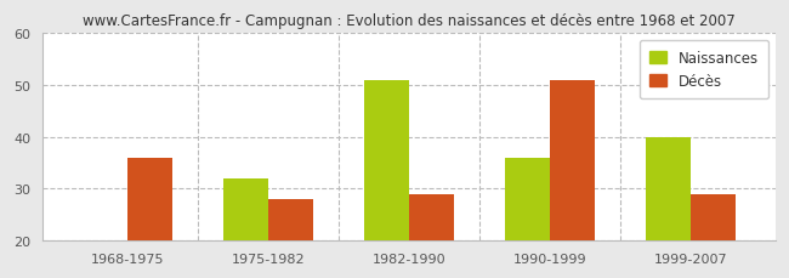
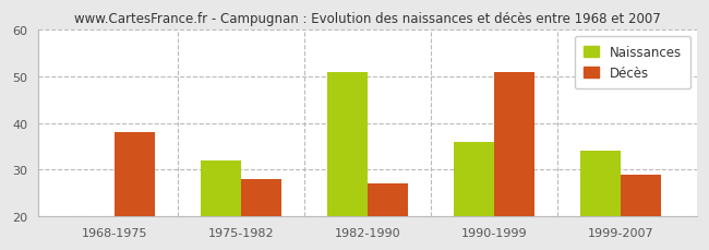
Décès/1968-1975: 36 -> 38
Décès/1982-1990: 29 -> 27
Naissances/1999-2007: 40 -> 34
